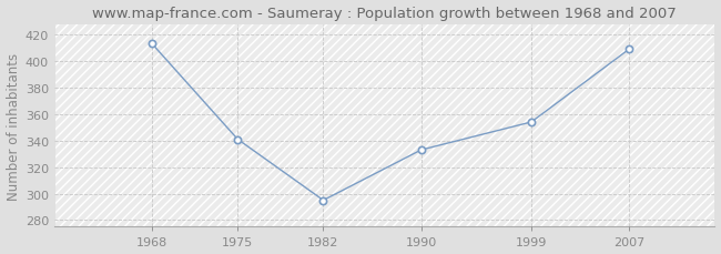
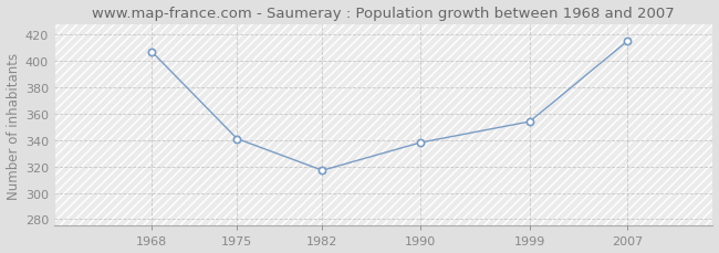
1968: 413 -> 407
1982: 295 -> 317
1990: 333 -> 338
2007: 409 -> 415
